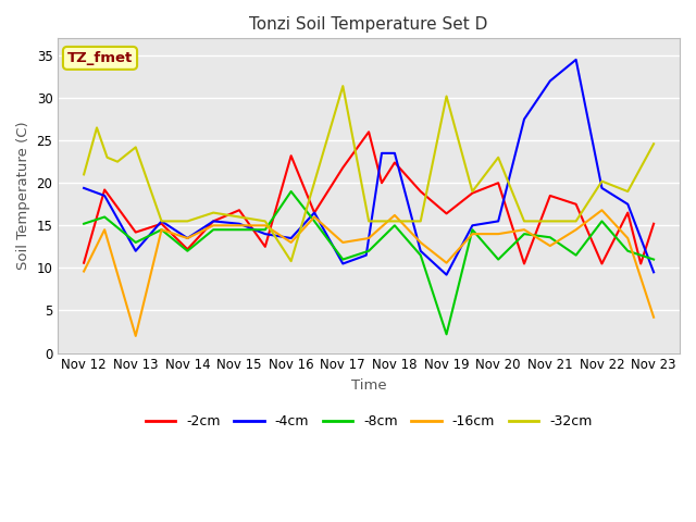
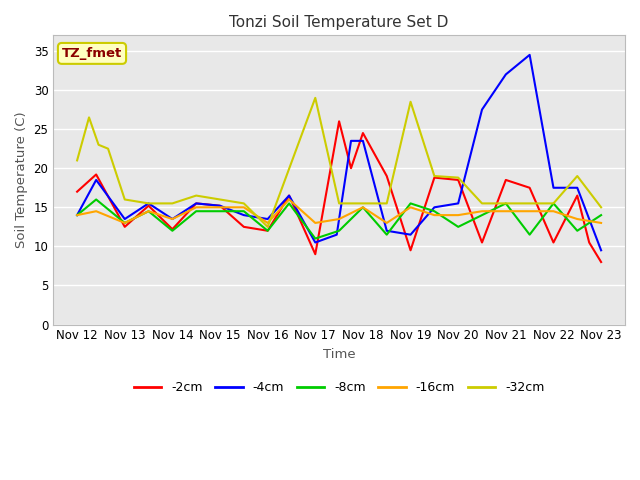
-2cm/Nov 12: 10.6 -> 17.0
-4cm/Nov 12: 19.4 -> 14.0
-8cm/Nov 12: 15.2 -> 14.0
-16cm/Nov 12: 9.6 -> 14.0
-2cm/Nov 13: 14.2 -> 12.5
-4cm/Nov 13: 12.0 -> 13.5
-16cm/Nov 13: 2.0 -> 13.0
-32cm/Nov 13: 24.2 -> 16.0
-2cm/Nov 15: 16.8 -> 15.2
-2cm/Nov 16: 23.2 -> 12.0
-8cm/Nov 16: 19.0 -> 12.0
-32cm/Nov 16: 10.8 -> 12.5
-2cm/Nov 17: 21.8 -> 9.0
-32cm/Nov 17: 31.4 -> 29.0
-2cm/Nov 18: 22.4 -> 24.5
-16cm/Nov 18: 16.2 -> 15.0
-2cm/Nov 19: 16.4 -> 9.5
-4cm/Nov 19: 9.2 -> 11.5
-8cm/Nov 19: 2.2 -> 15.5
-16cm/Nov 19: 10.6 -> 15.0
-32cm/Nov 19: 30.2 -> 28.5
-2cm/Nov 20: 20.0 -> 18.5
-8cm/Nov 20: 11.0 -> 12.5
-32cm/Nov 20: 23.0 -> 18.8
-8cm/Nov 21: 13.6 -> 15.5
-16cm/Nov 21: 12.6 -> 14.5
-4cm/Nov 22: 19.4 -> 17.5
-16cm/Nov 22: 16.8 -> 14.5
-32cm/Nov 22: 20.2 -> 15.5
-2cm/Nov 23: 15.2 -> 8.0
-8cm/Nov 23: 11.0 -> 14.0
-16cm/Nov 23: 4.2 -> 13.0
-32cm/Nov 23: 24.6 -> 15.0
